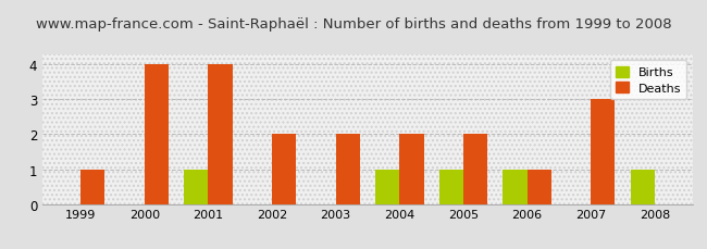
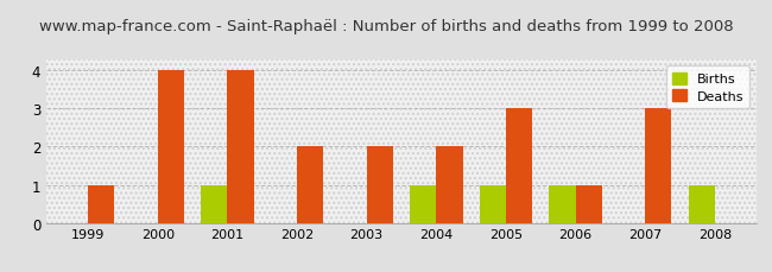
Deaths/2005: 2 -> 3
